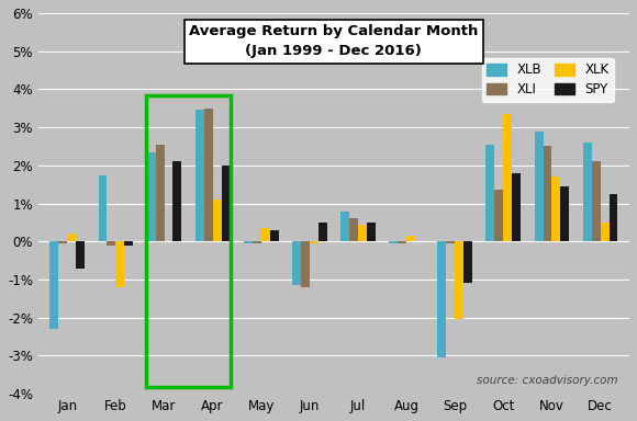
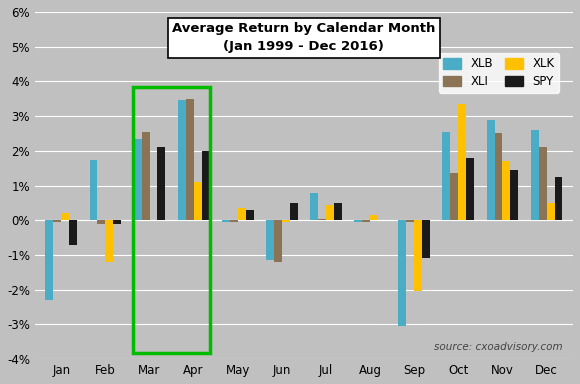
XLI/Jul: 0.60% -> 0.05%
